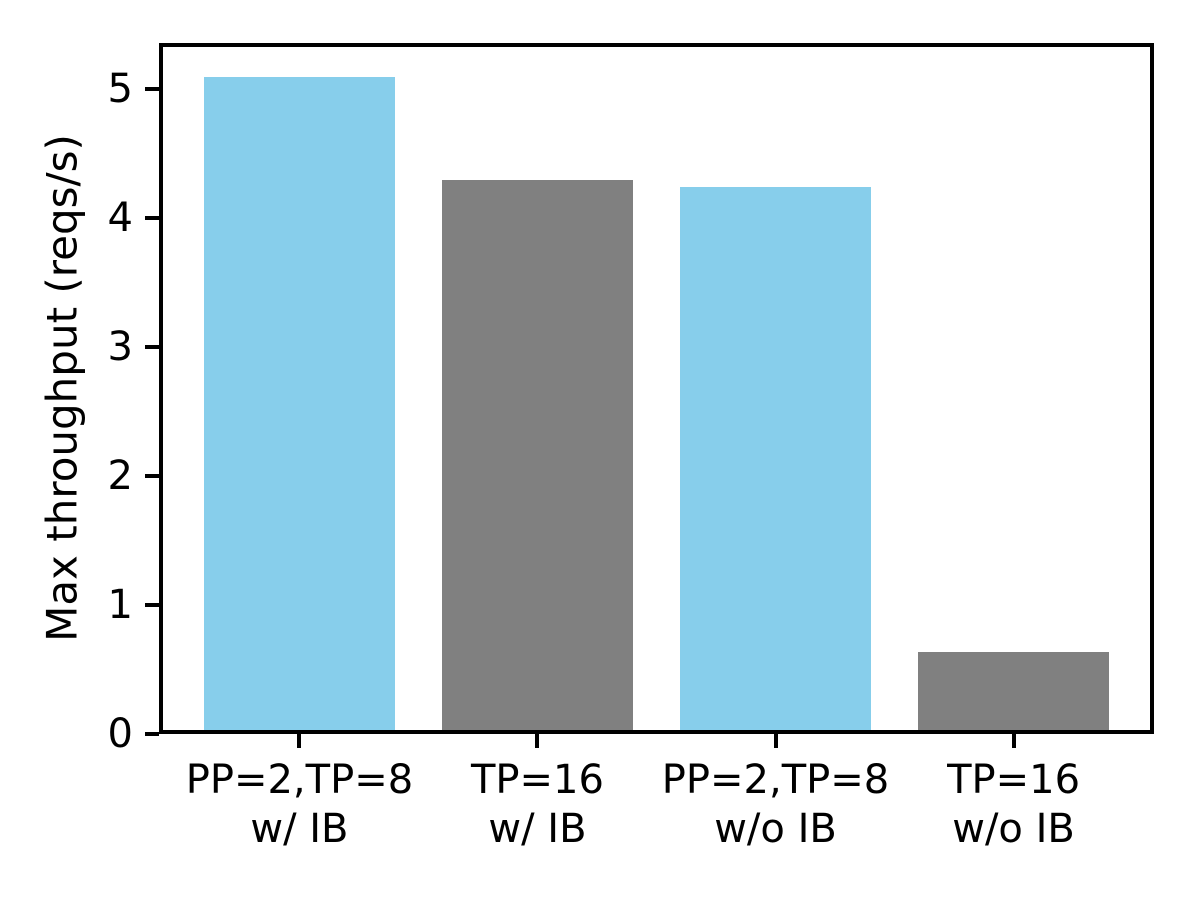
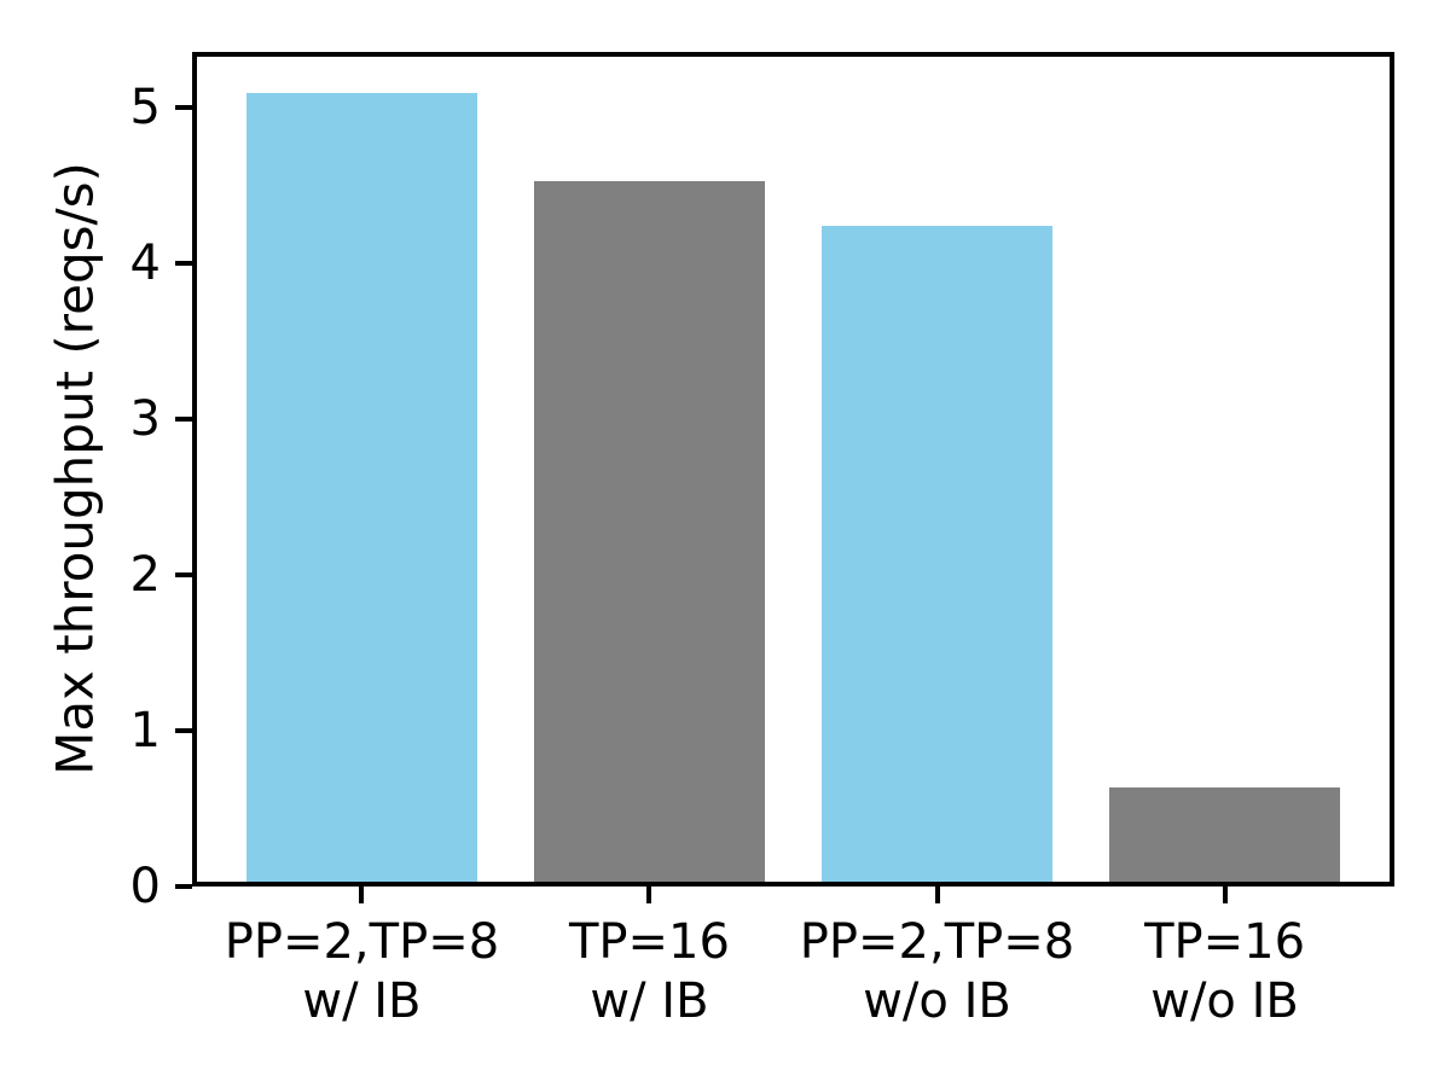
TP=16 w/ IB: 4.30 -> 4.53
